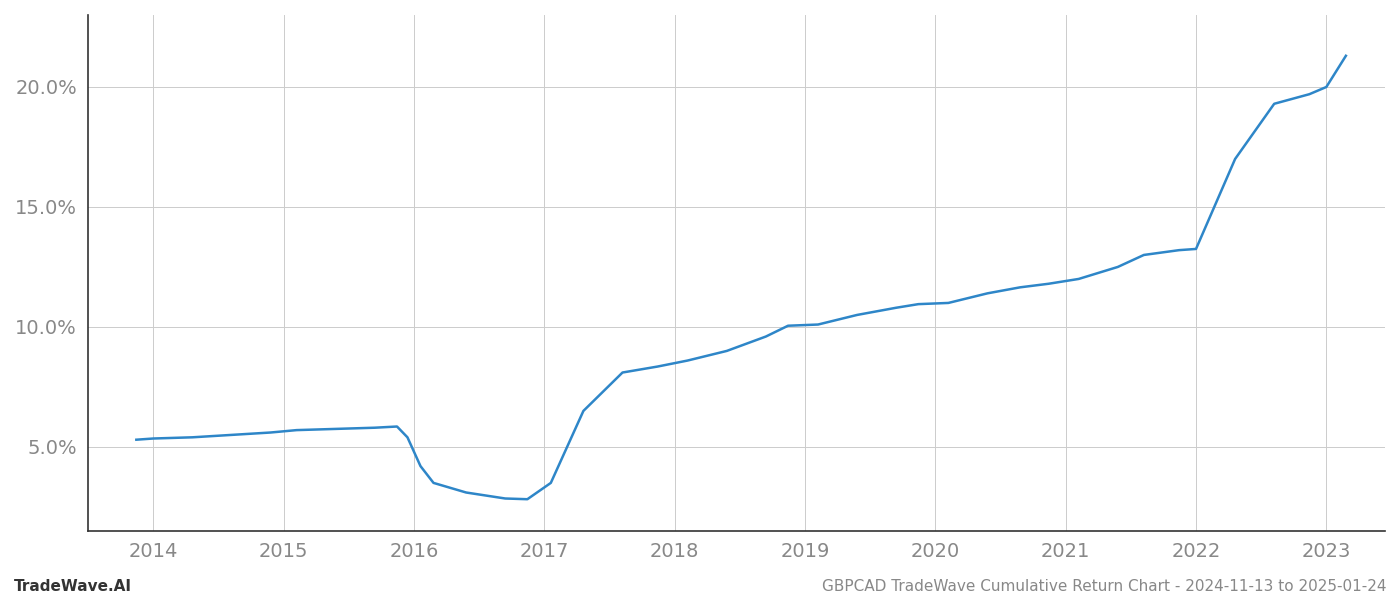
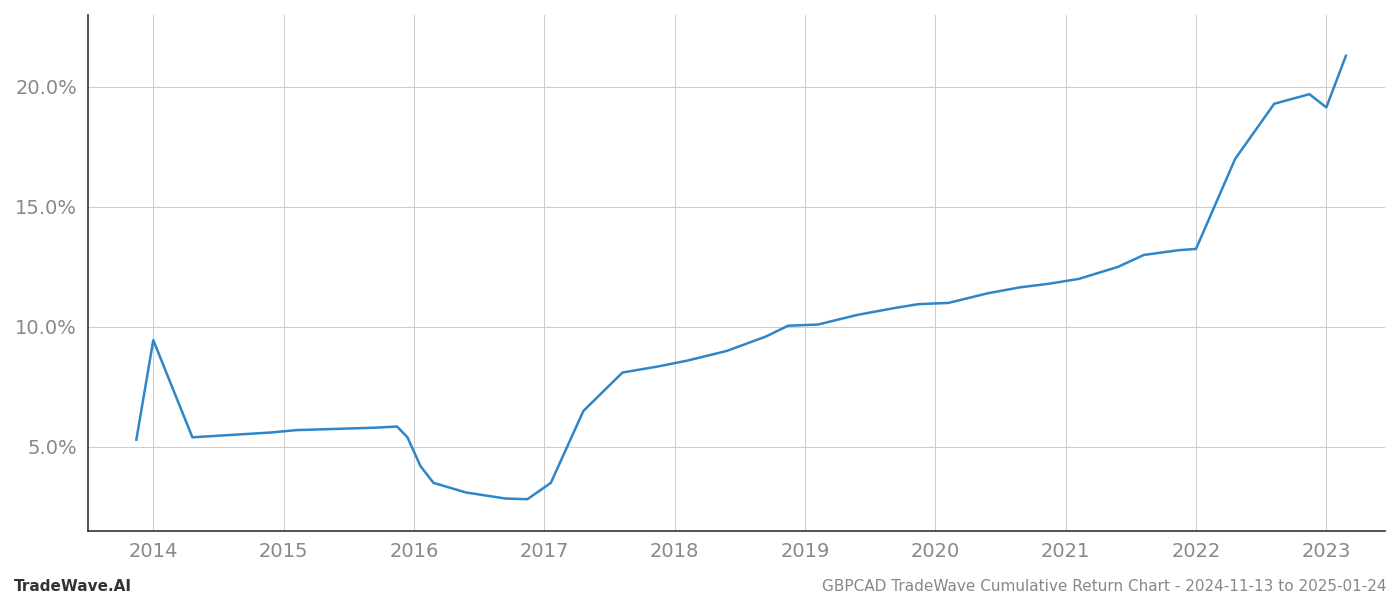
2014: 5.35% -> 9.45%
2023: 20.00% -> 19.15%
